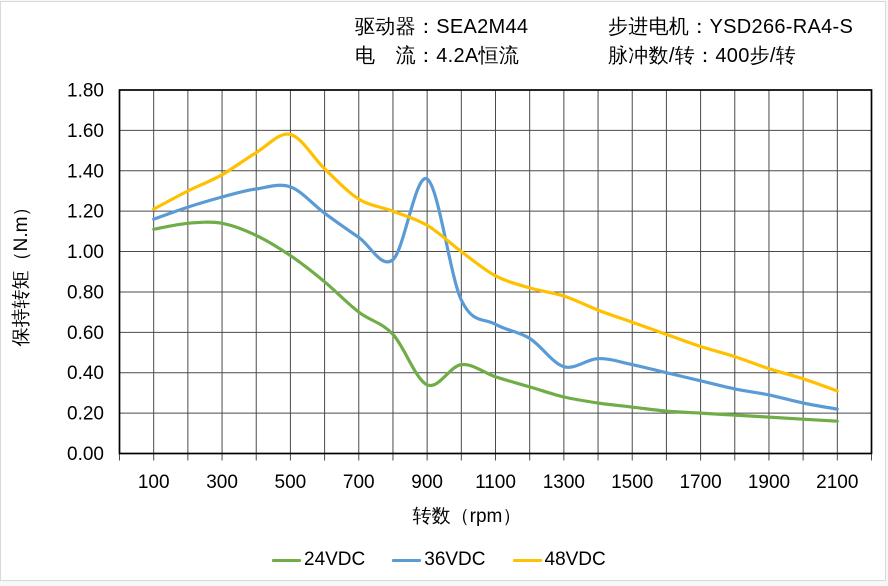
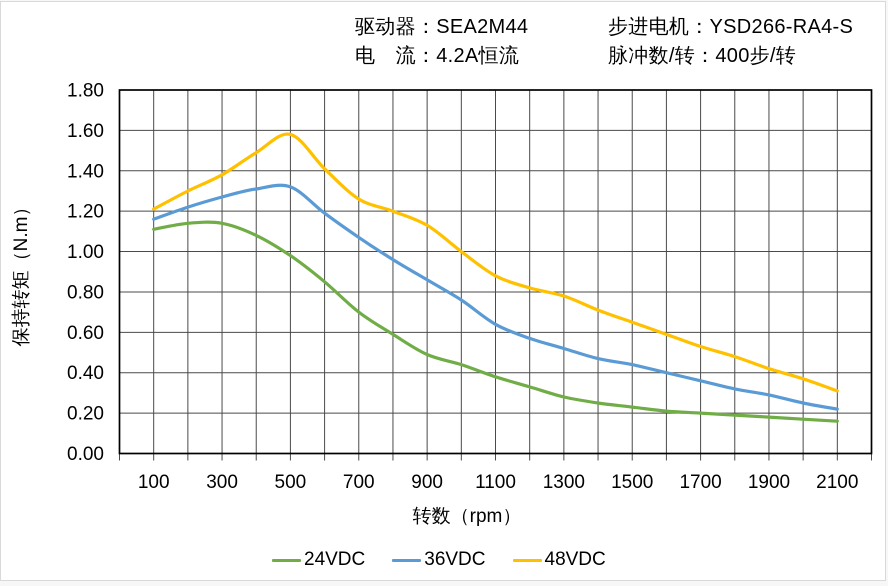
24VDC/900: 0.34 -> 0.49
36VDC/900: 1.36 -> 0.86
36VDC/1300: 0.43 -> 0.52
